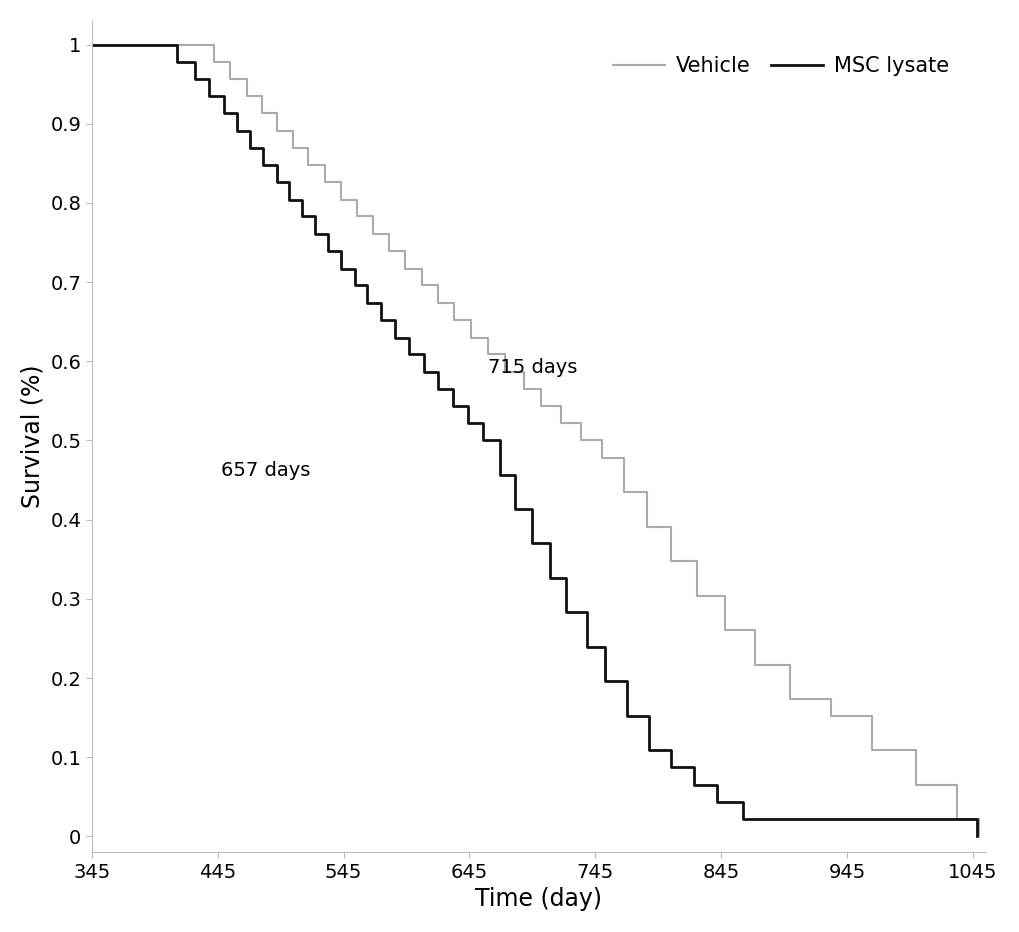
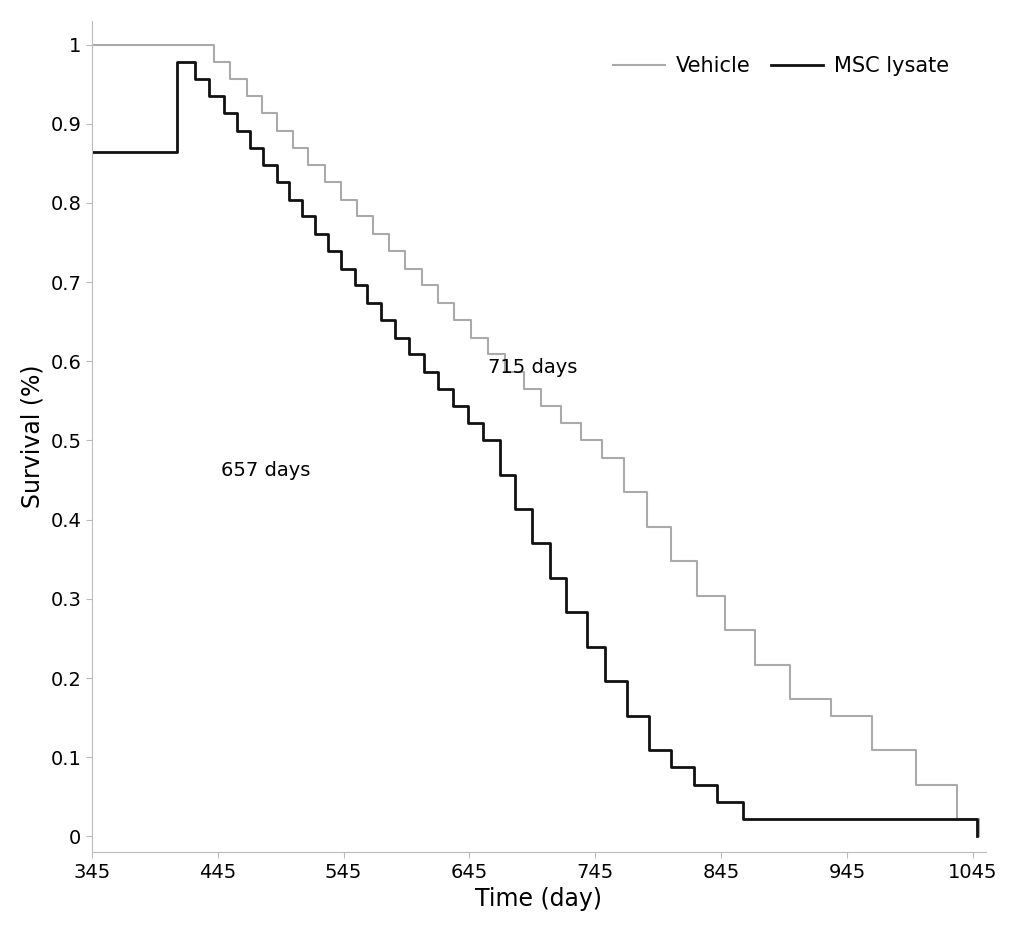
MSC lysate/345: 1.000 -> 0.864
